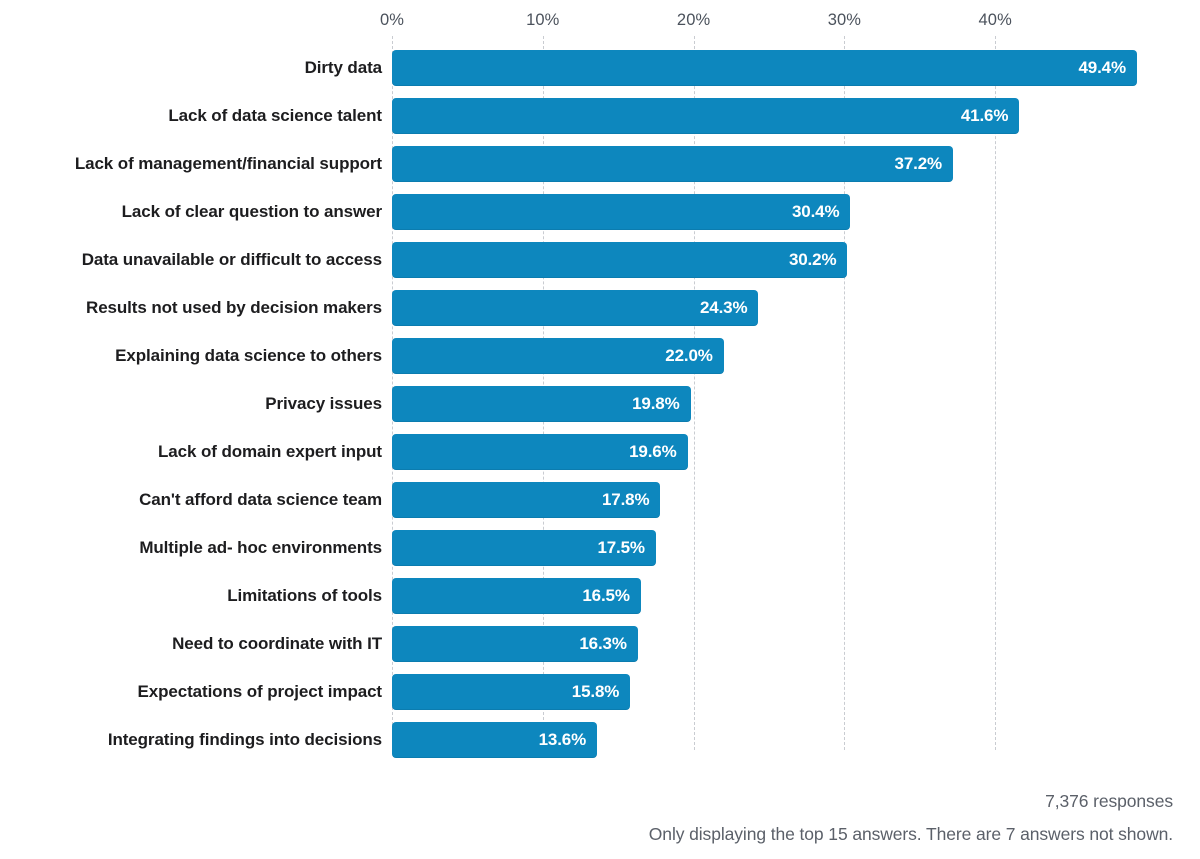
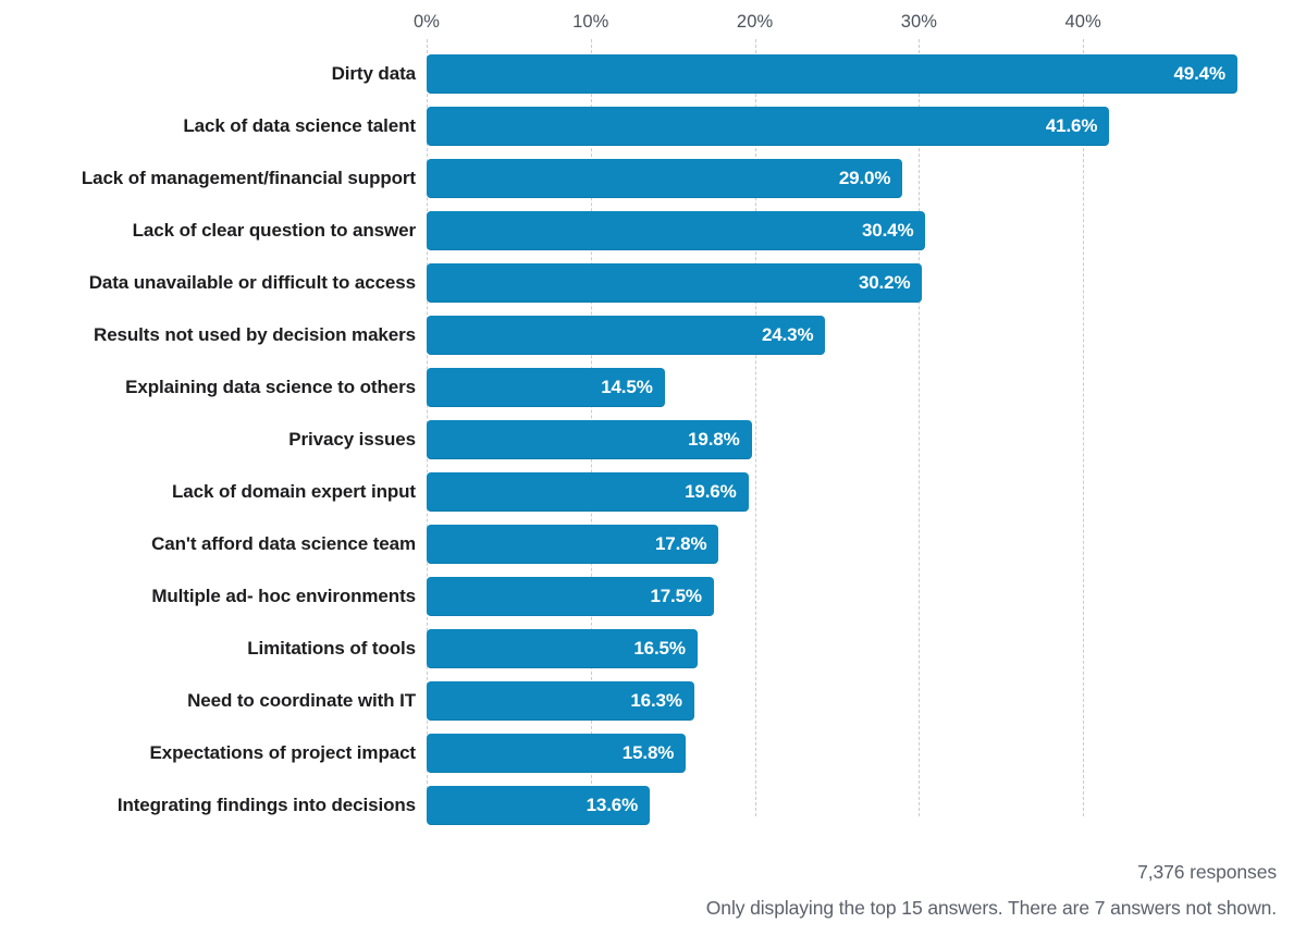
Lack of management/financial support: 37.2% -> 29.0%
Explaining data science to others: 22.0% -> 14.5%
